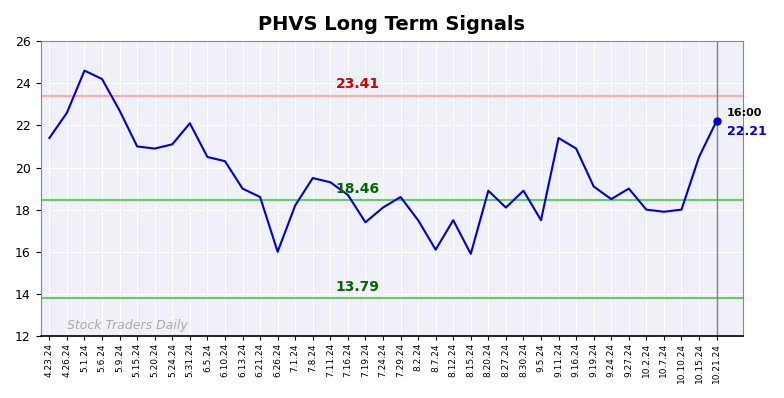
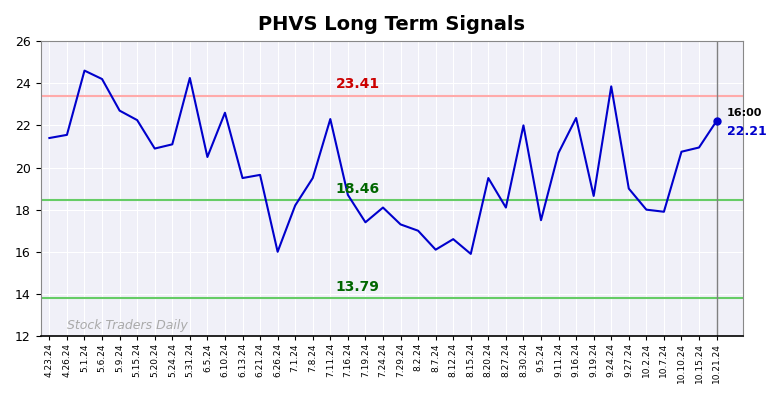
4.26.24: 22.60 -> 21.55
5.15.24: 21.00 -> 22.25
5.31.24: 22.10 -> 24.25
6.10.24: 20.30 -> 22.60
6.13.24: 19.00 -> 19.50
6.21.24: 18.60 -> 19.65
7.11.24: 19.30 -> 22.30
7.29.24: 18.60 -> 17.30
8.2.24: 17.50 -> 17.00
8.12.24: 17.50 -> 16.60
8.20.24: 18.90 -> 19.50
8.30.24: 18.90 -> 22.00
9.11.24: 21.40 -> 20.70
9.16.24: 20.90 -> 22.35
9.19.24: 19.10 -> 18.65
9.24.24: 18.50 -> 23.85
10.10.24: 18.00 -> 20.75
10.15.24: 20.50 -> 20.95
